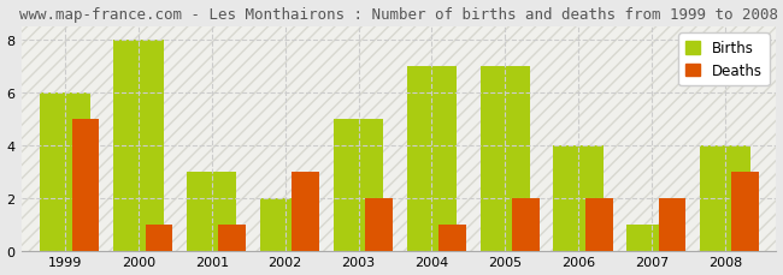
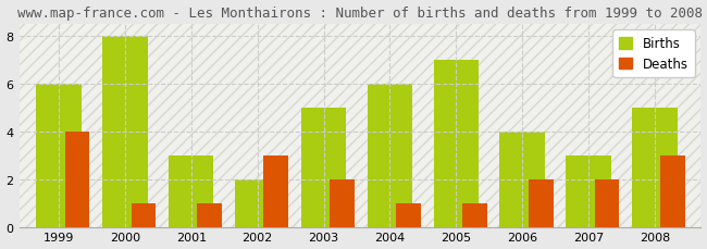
Deaths/1999: 5 -> 4
Births/2004: 7 -> 6
Deaths/2005: 2 -> 1
Births/2007: 1 -> 3
Births/2008: 4 -> 5
